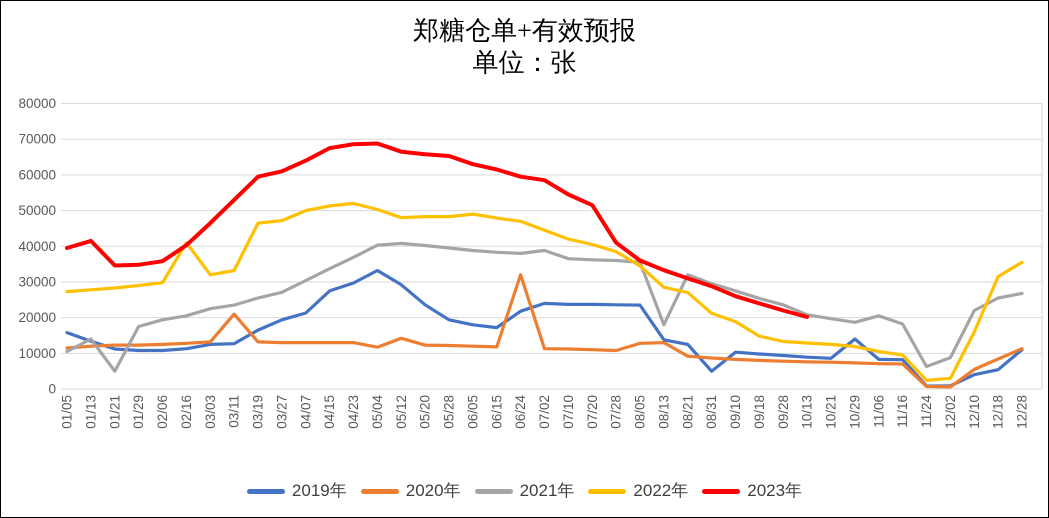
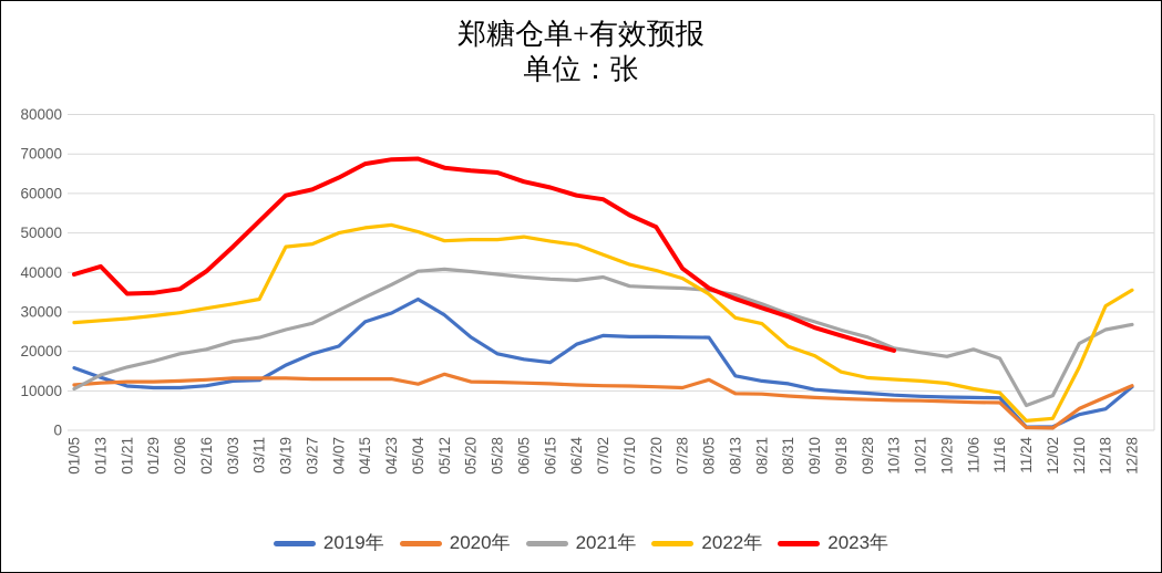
2021年/01/21: 5000 -> 16000
2022年/02/16: 41000 -> 31000
2020年/03/11: 21000 -> 13000
2020年/06/24: 32000 -> 12000
2020年/08/13: 13000 -> 9000
2021年/08/13: 18000 -> 34000
2019年/08/31: 5000 -> 12000
2019年/10/29: 14000 -> 8000
